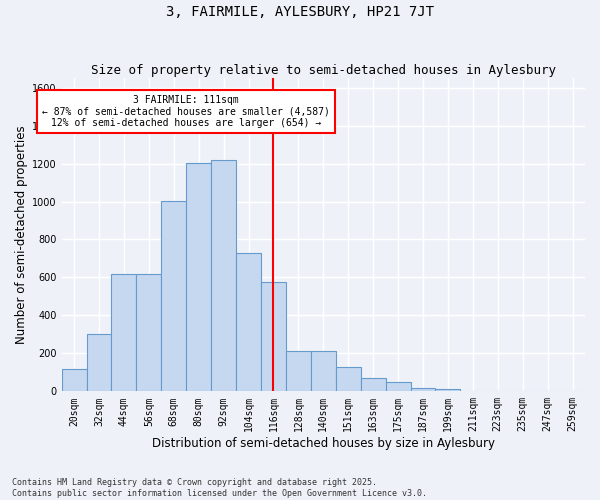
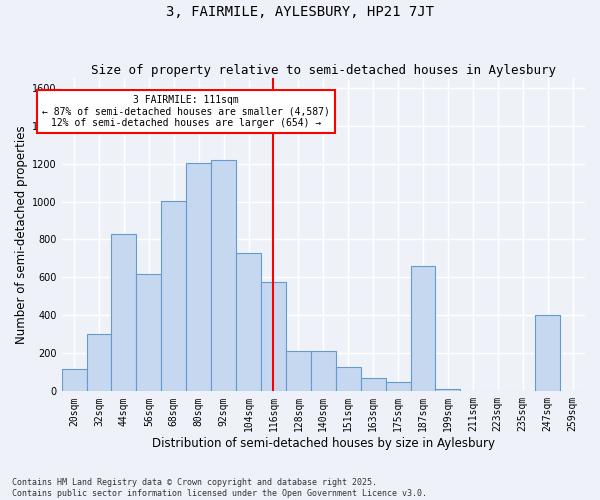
44sqm: 620 -> 830
187sqm: 20 -> 660
247sqm: 0 -> 400
